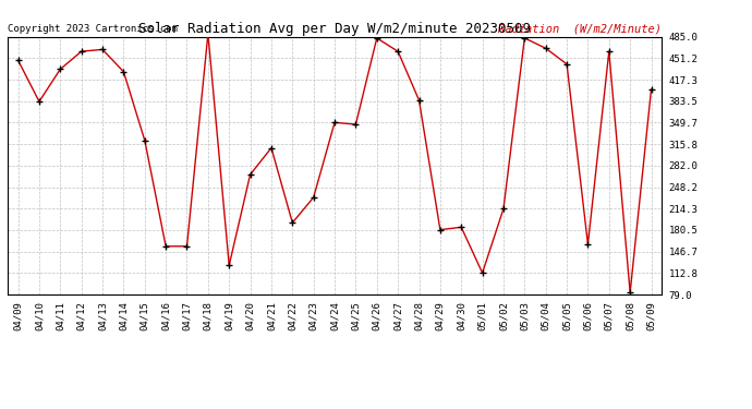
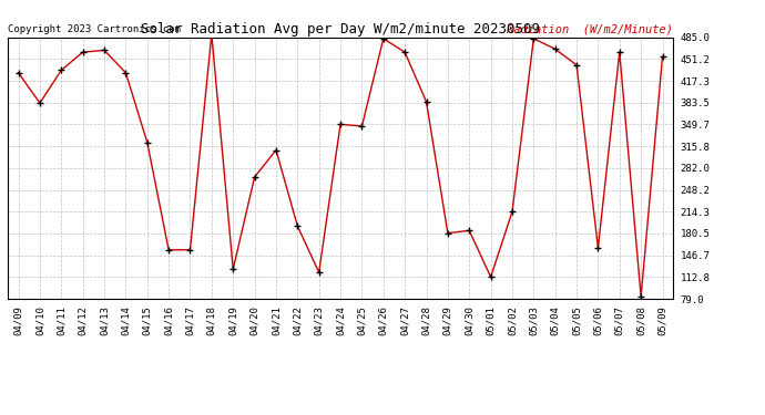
04/09: 448 -> 430
04/23: 232 -> 120
05/09: 402 -> 455
